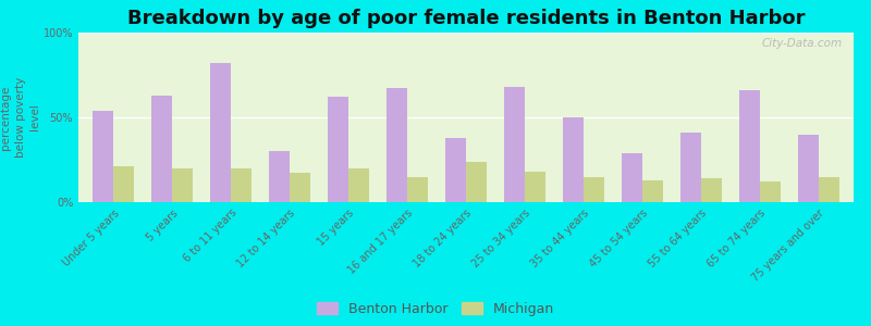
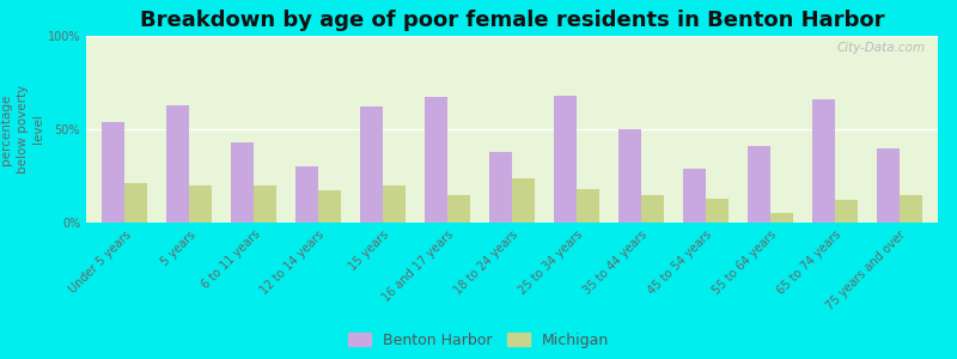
Benton Harbor/6 to 11 years: 82% -> 43%
Michigan/55 to 64 years: 14% -> 5%
